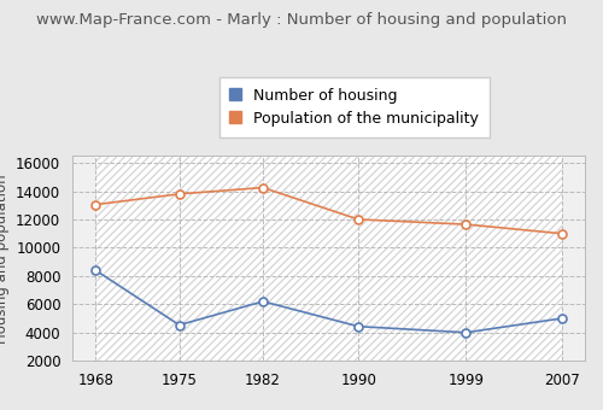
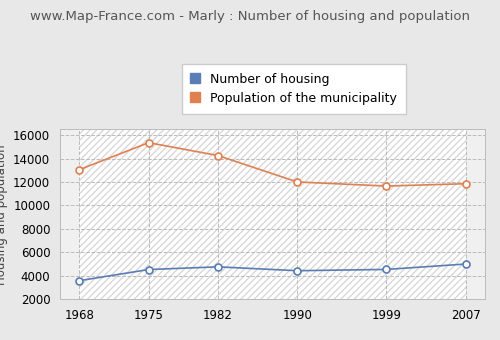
Number of housing/1968: 8400 -> 3600
Population of the municipality/1975: 13800 -> 15400
Number of housing/1982: 6200 -> 4800
Number of housing/1999: 4000 -> 4500
Population of the municipality/2007: 11000 -> 11800
